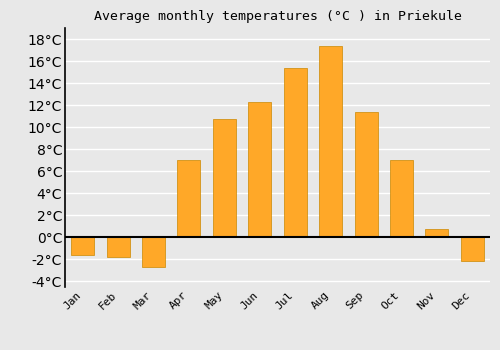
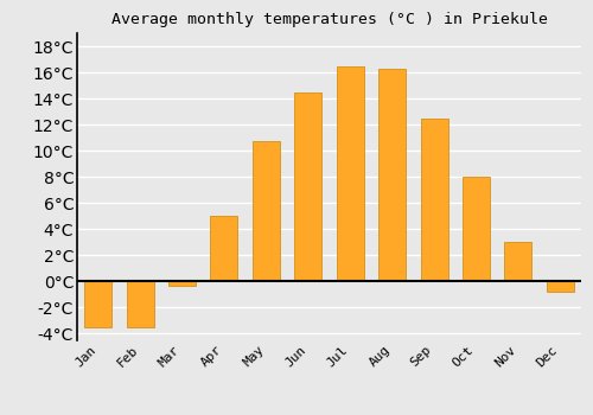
Jan: -1.6°C -> -3.5°C
Feb: -1.8°C -> -3.5°C
Mar: -2.7°C -> -0.3°C
Apr: 7.0°C -> 5.0°C
Jun: 12.3°C -> 14.5°C
Jul: 15.4°C -> 16.5°C
Aug: 17.4°C -> 16.3°C
Sep: 11.4°C -> 12.5°C
Oct: 7.0°C -> 8.0°C
Nov: 0.8°C -> 3.0°C
Dec: -2.1°C -> -0.8°C
